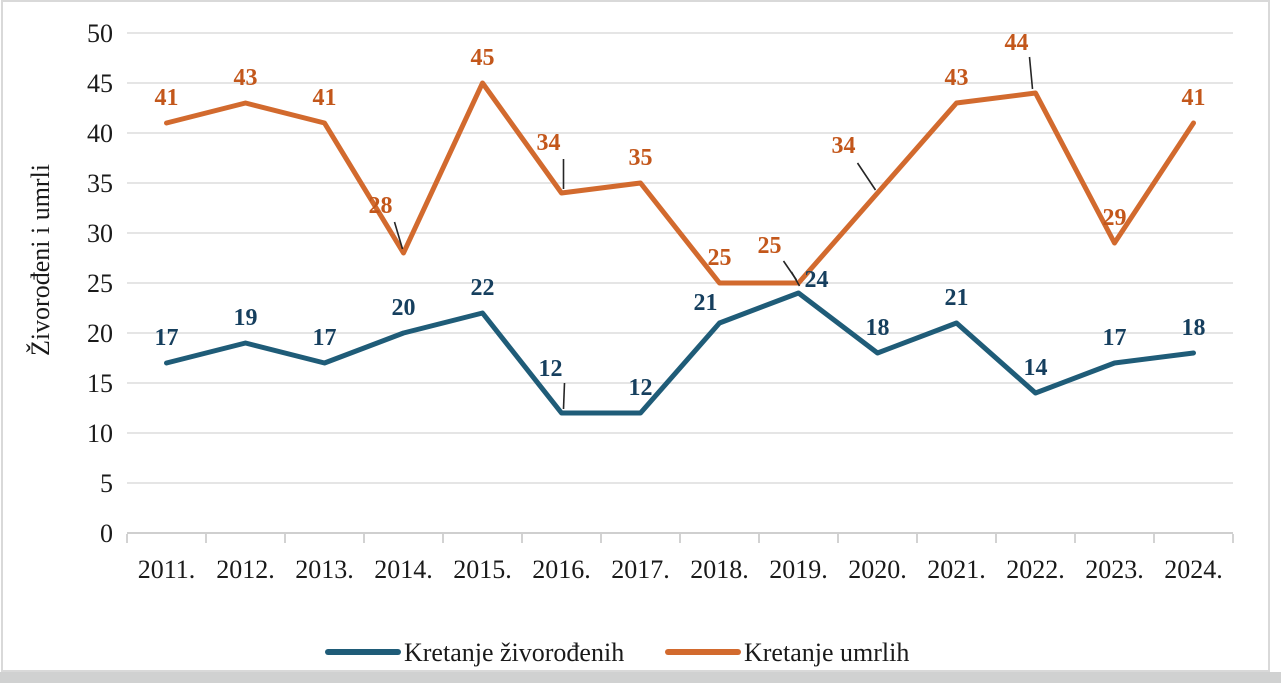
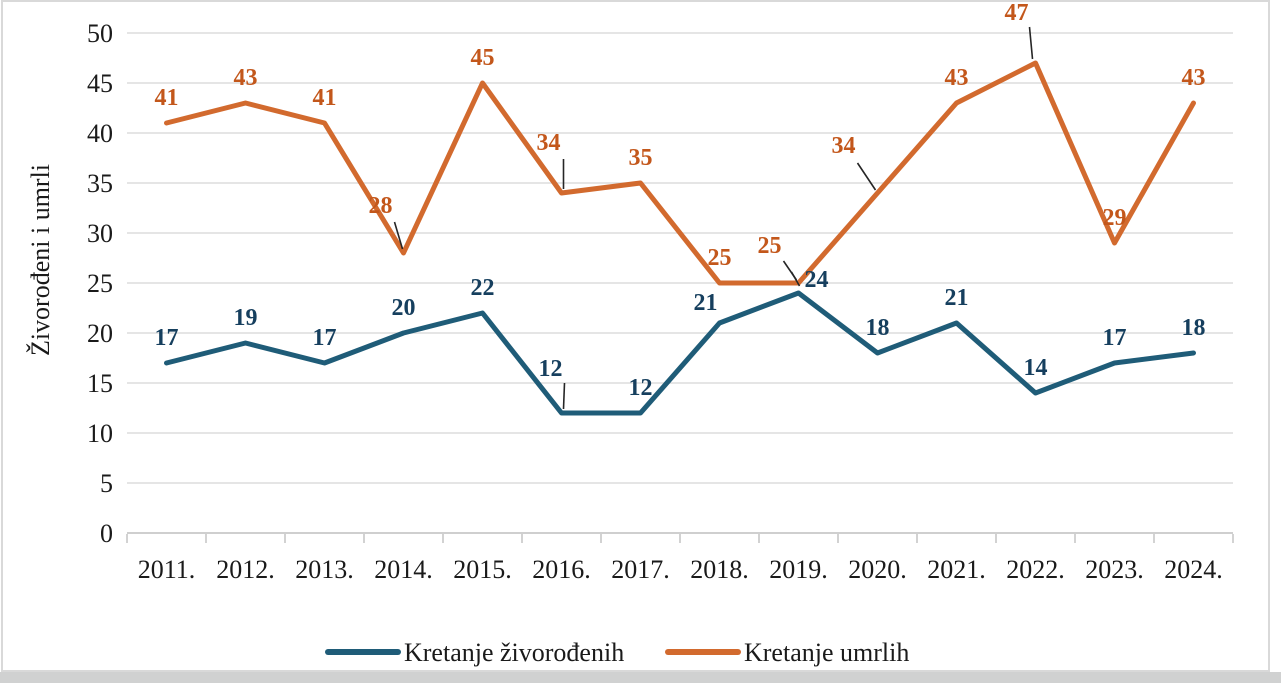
Kretanje umrlih/2022.: 44 -> 47
Kretanje umrlih/2024.: 41 -> 43
